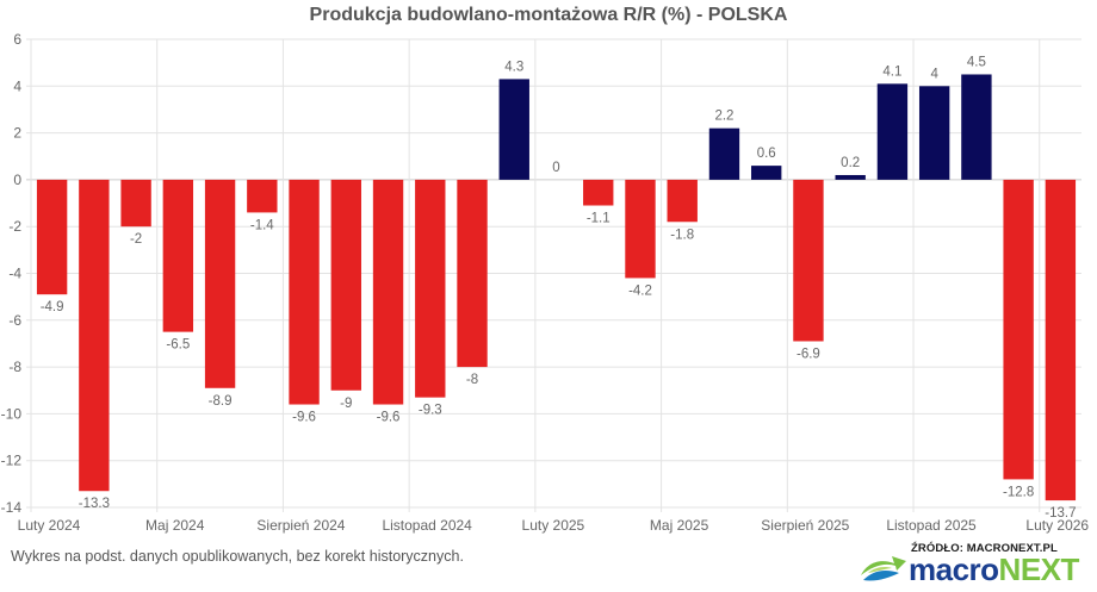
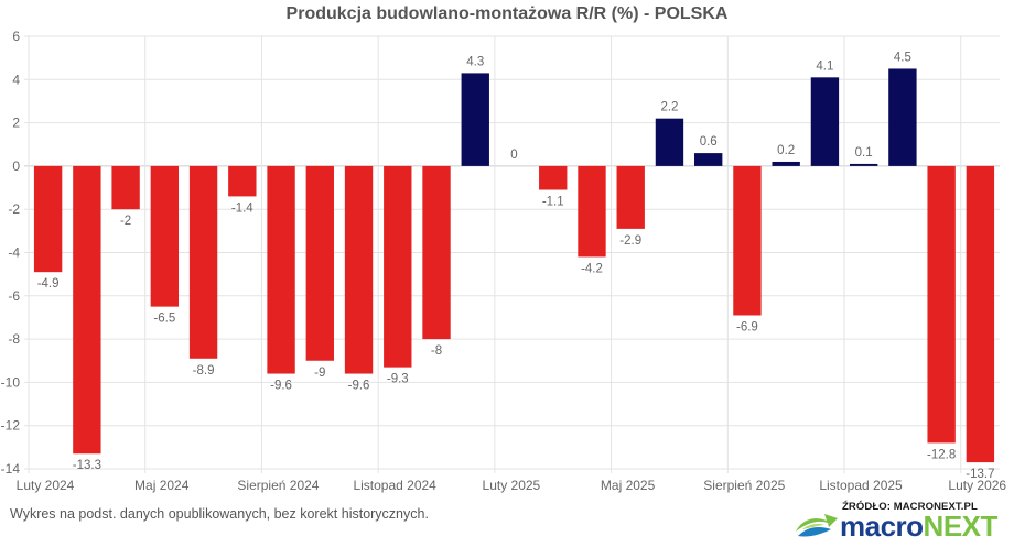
Maj 2025: -1.8 -> -2.9
Listopad 2025: 4 -> 0.1
